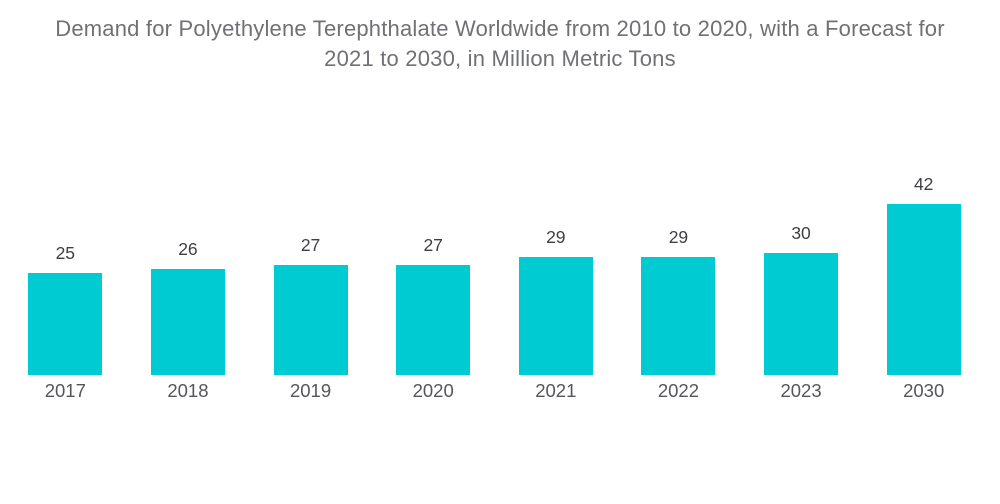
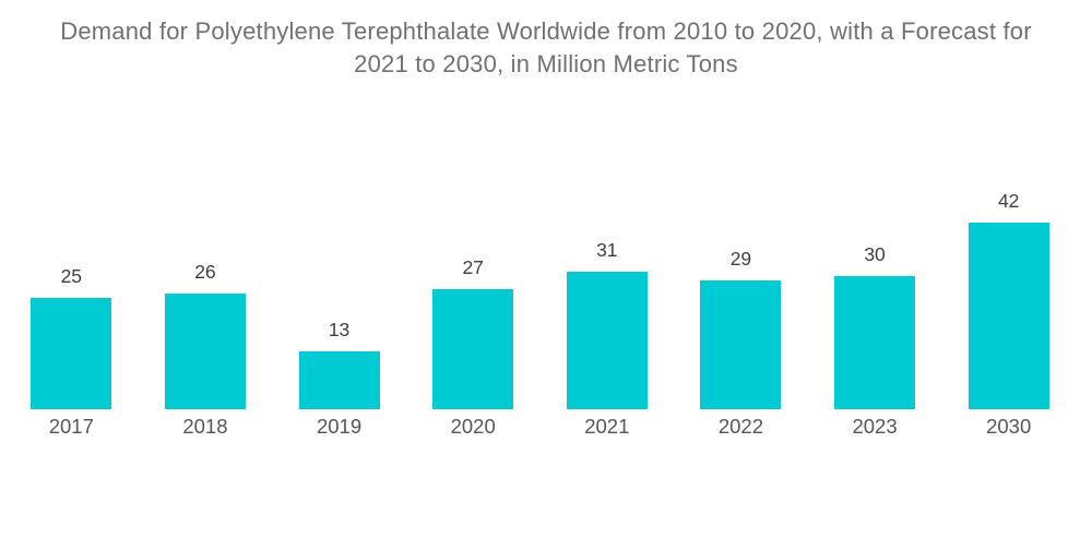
2019: 27 -> 13
2021: 29 -> 31
